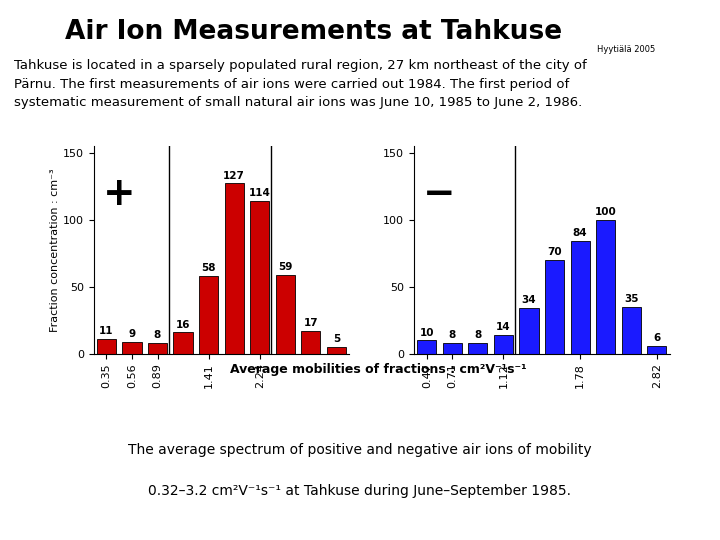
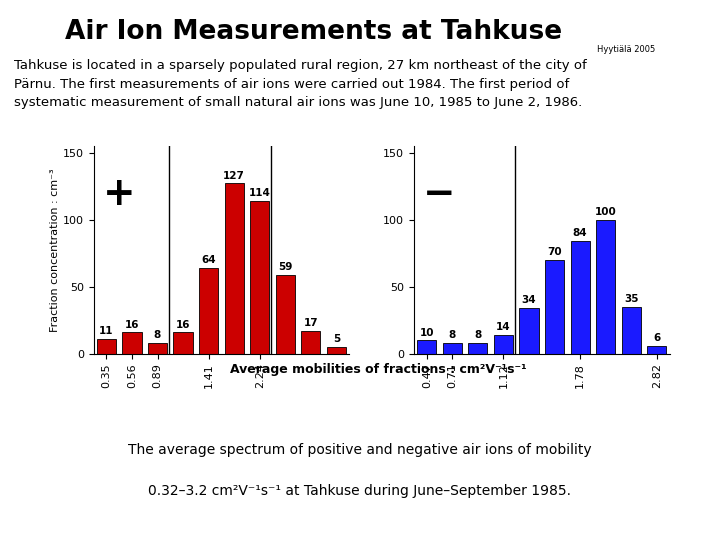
0.56: 9 -> 16
1.41: 58 -> 64
